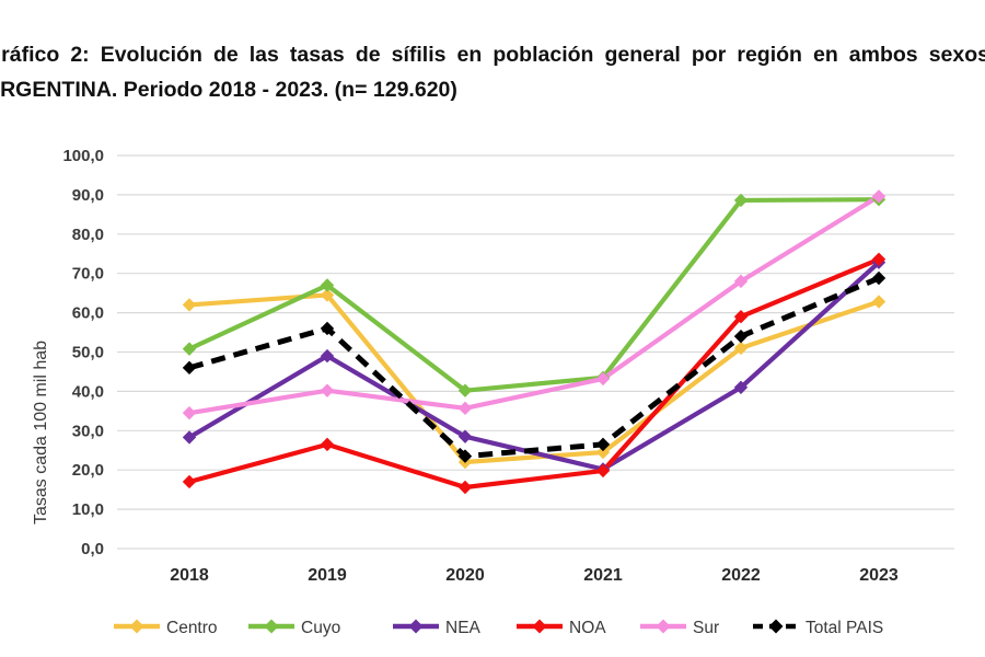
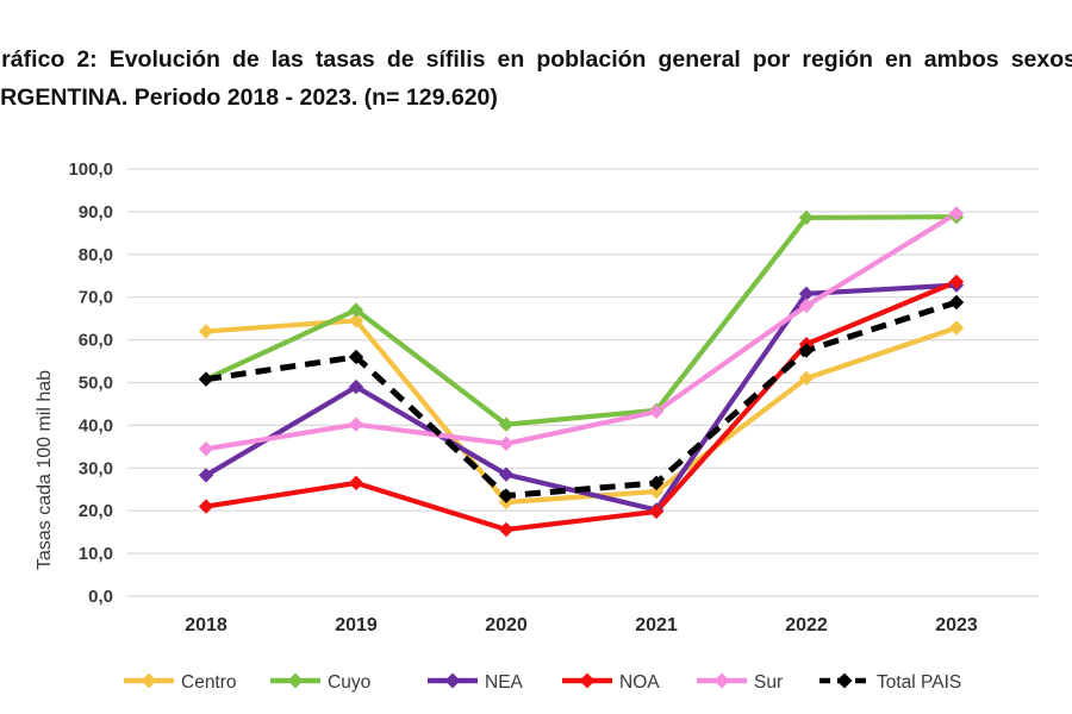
NOA/2018: 17 -> 21
Total PAIS/2018: 46 -> 51
NEA/2022: 41 -> 71
Total PAIS/2022: 54 -> 58
